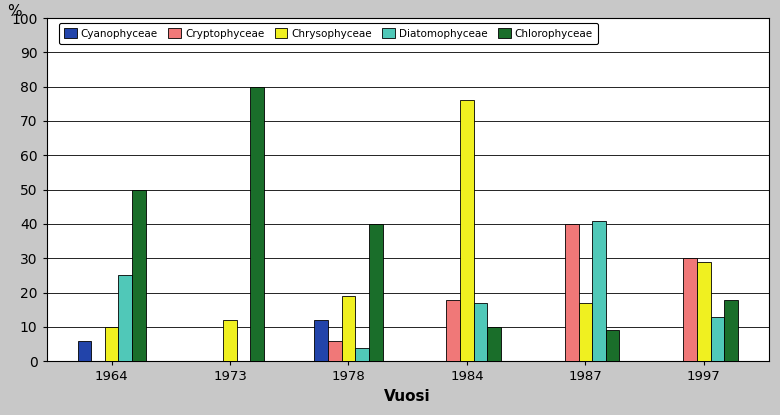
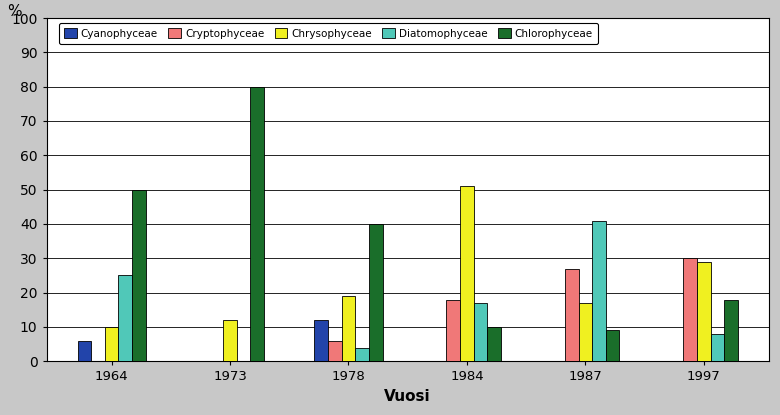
Chrysophyceae/1984: 76 -> 51
Cryptophyceae/1987: 40 -> 27
Diatomophyceae/1997: 13 -> 8
